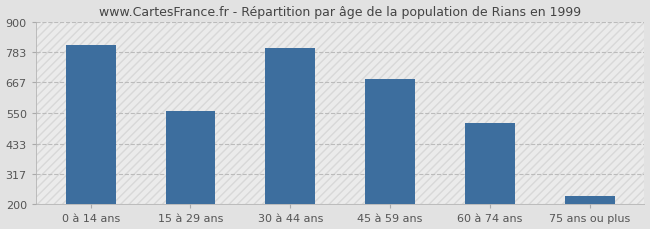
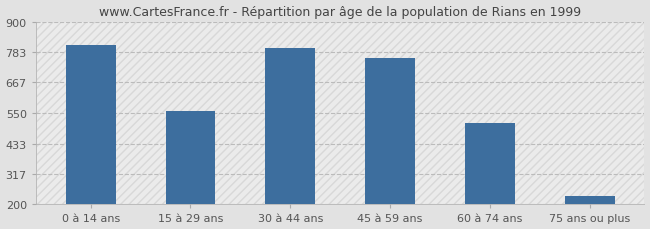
45 à 59 ans: 680 -> 760
